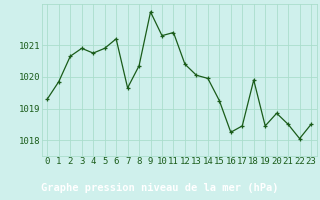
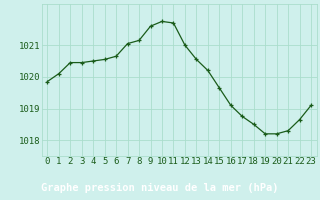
0: 1019.30 -> 1019.85
1: 1019.85 -> 1020.10
2: 1020.65 -> 1020.45
3: 1020.90 -> 1020.45
4: 1020.75 -> 1020.50
5: 1020.90 -> 1020.55
6: 1021.20 -> 1020.65
7: 1019.65 -> 1021.05
8: 1020.35 -> 1021.15
9: 1022.05 -> 1021.60
10: 1021.30 -> 1021.75
11: 1021.40 -> 1021.70
12: 1020.40 -> 1021.00
13: 1020.05 -> 1020.55
14: 1019.95 -> 1020.20
15: 1019.25 -> 1019.65
16: 1018.25 -> 1019.10
17: 1018.45 -> 1018.75
18: 1019.90 -> 1018.50
19: 1018.45 -> 1018.20
20: 1018.85 -> 1018.20
21: 1018.50 -> 1018.30
22: 1018.05 -> 1018.65
23: 1018.50 -> 1019.10
